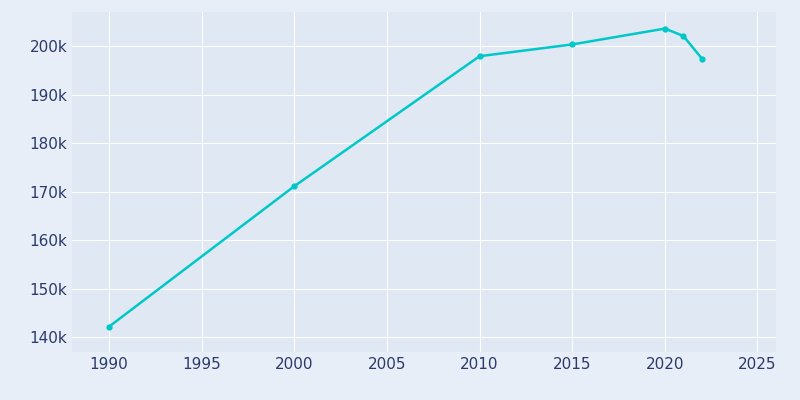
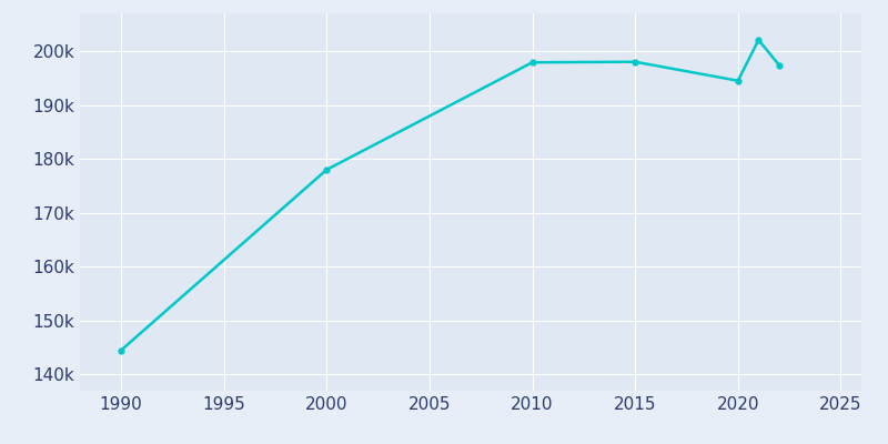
1990: 142.2k -> 144.5k
2000: 171.1k -> 178.0k
2015: 200.3k -> 198.0k
2020: 203.6k -> 194.5k
